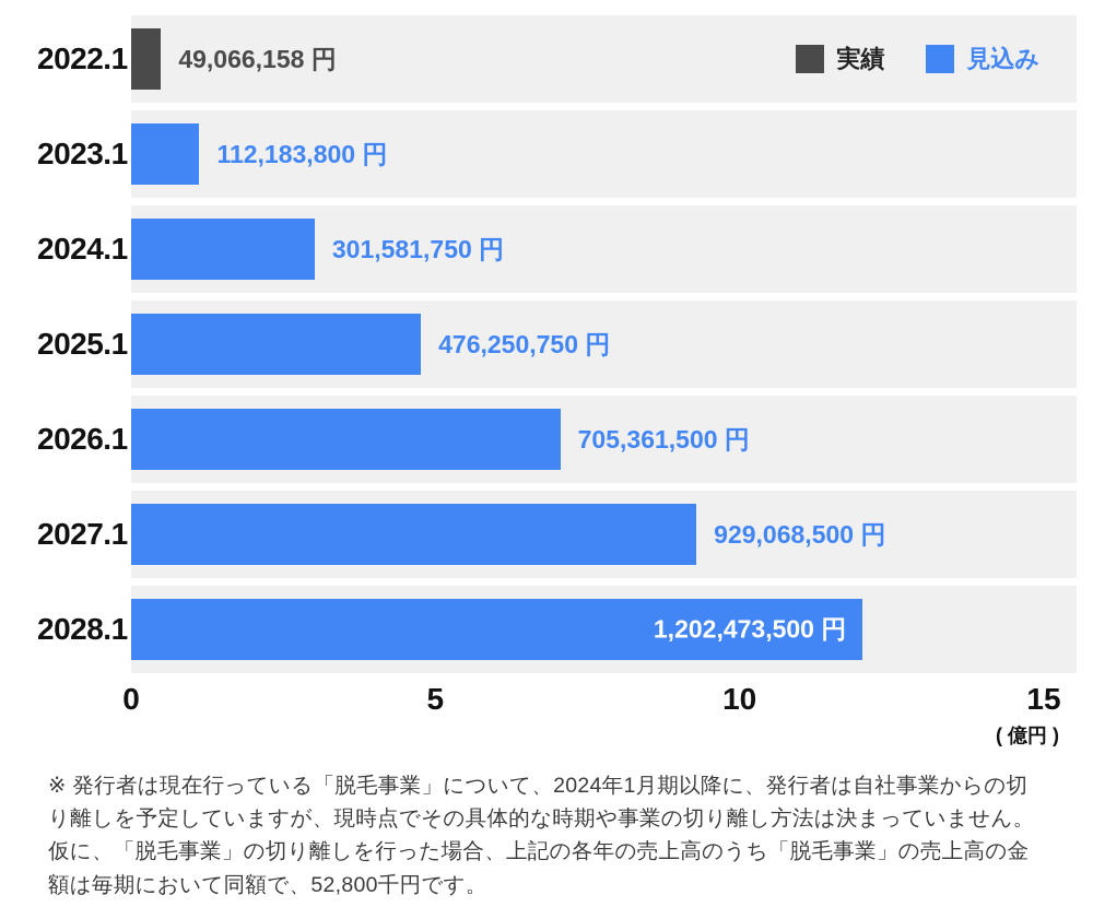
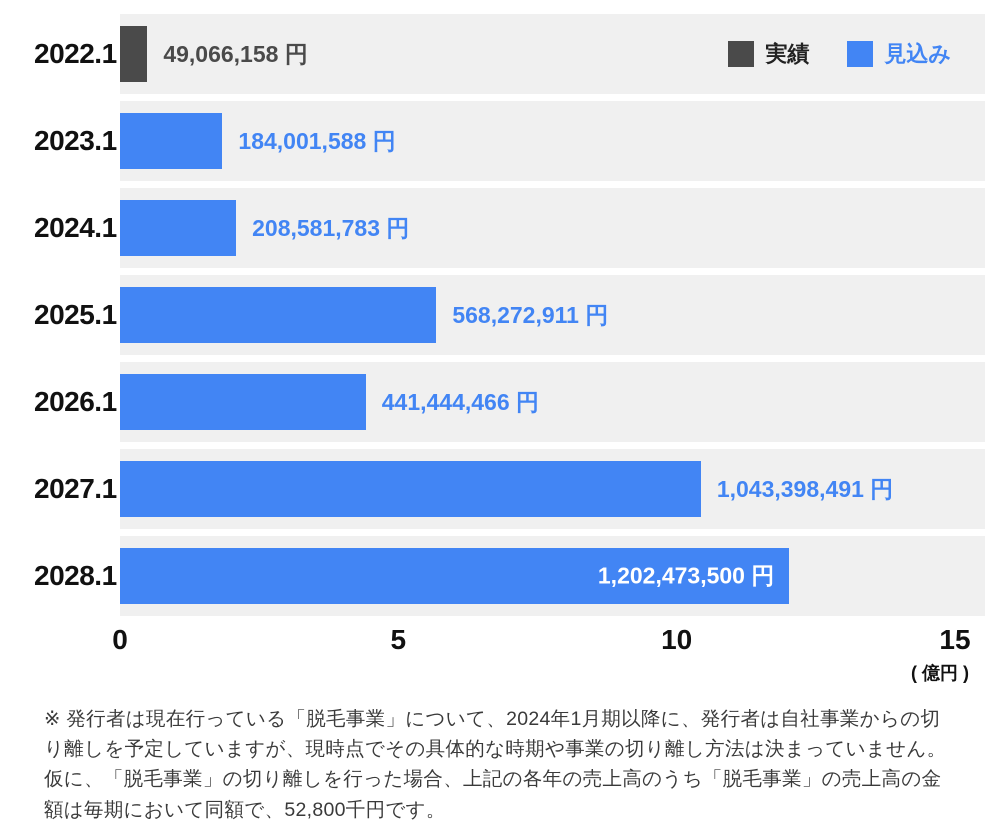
2023.1: 112,183,800 -> 184,001,588
2024.1: 301,581,750 -> 208,581,783
2025.1: 476,250,750 -> 568,272,911
2026.1: 705,361,500 -> 441,444,466
2027.1: 929,068,500 -> 1,043,398,491
